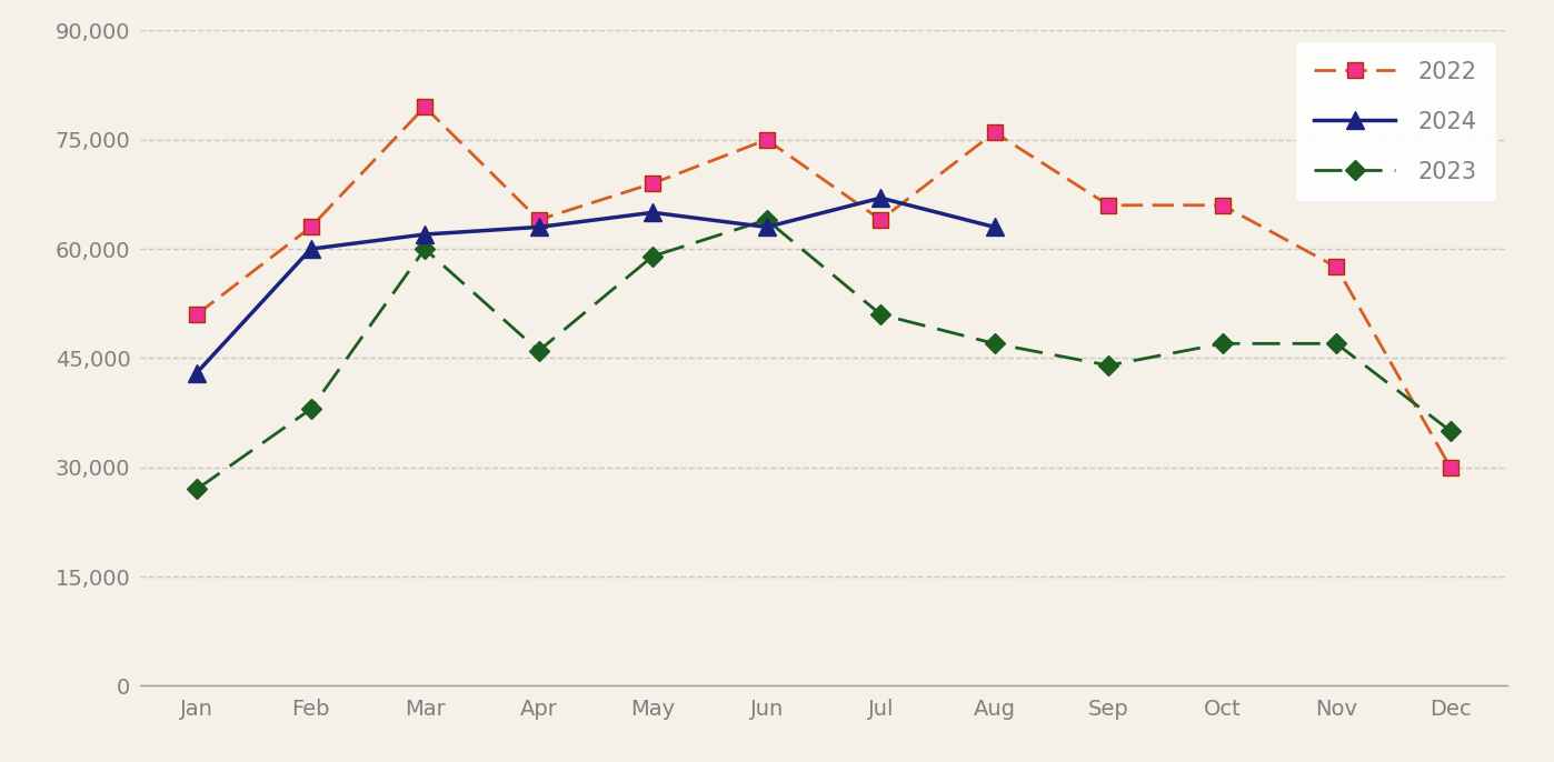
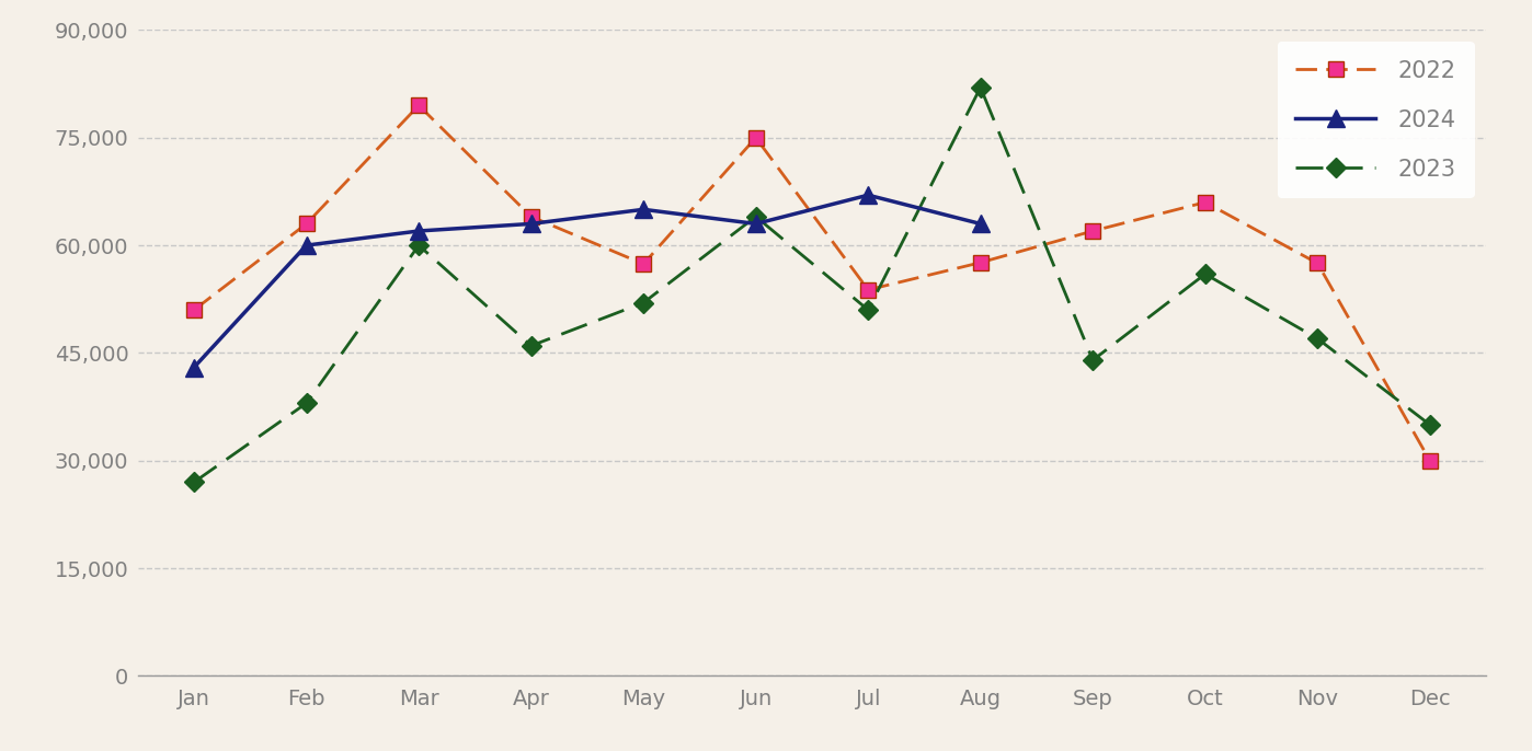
2022/May: 69,000 -> 57,400
2023/May: 59,000 -> 52,000
2022/Jul: 64,000 -> 53,800
2022/Aug: 76,000 -> 57,600
2023/Aug: 47,000 -> 82,000
2022/Sep: 66,000 -> 62,000
2023/Oct: 47,000 -> 56,000
